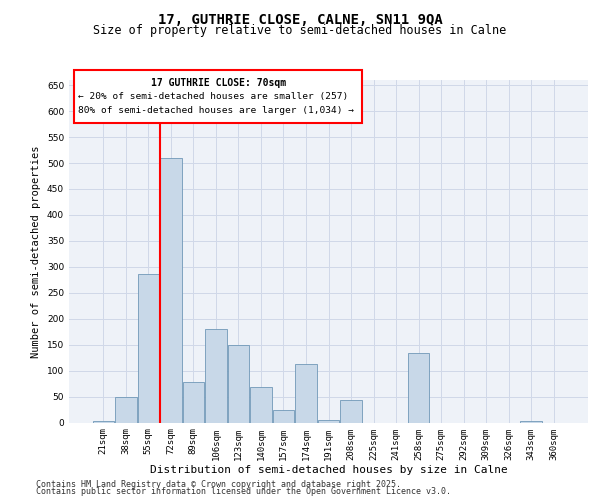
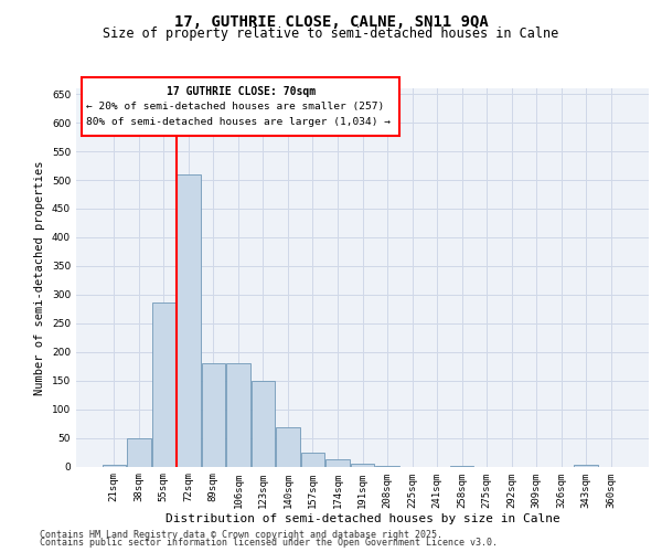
89sqm: 78 -> 180
174sqm: 112 -> 12
208sqm: 44 -> 1
258sqm: 134 -> 1
